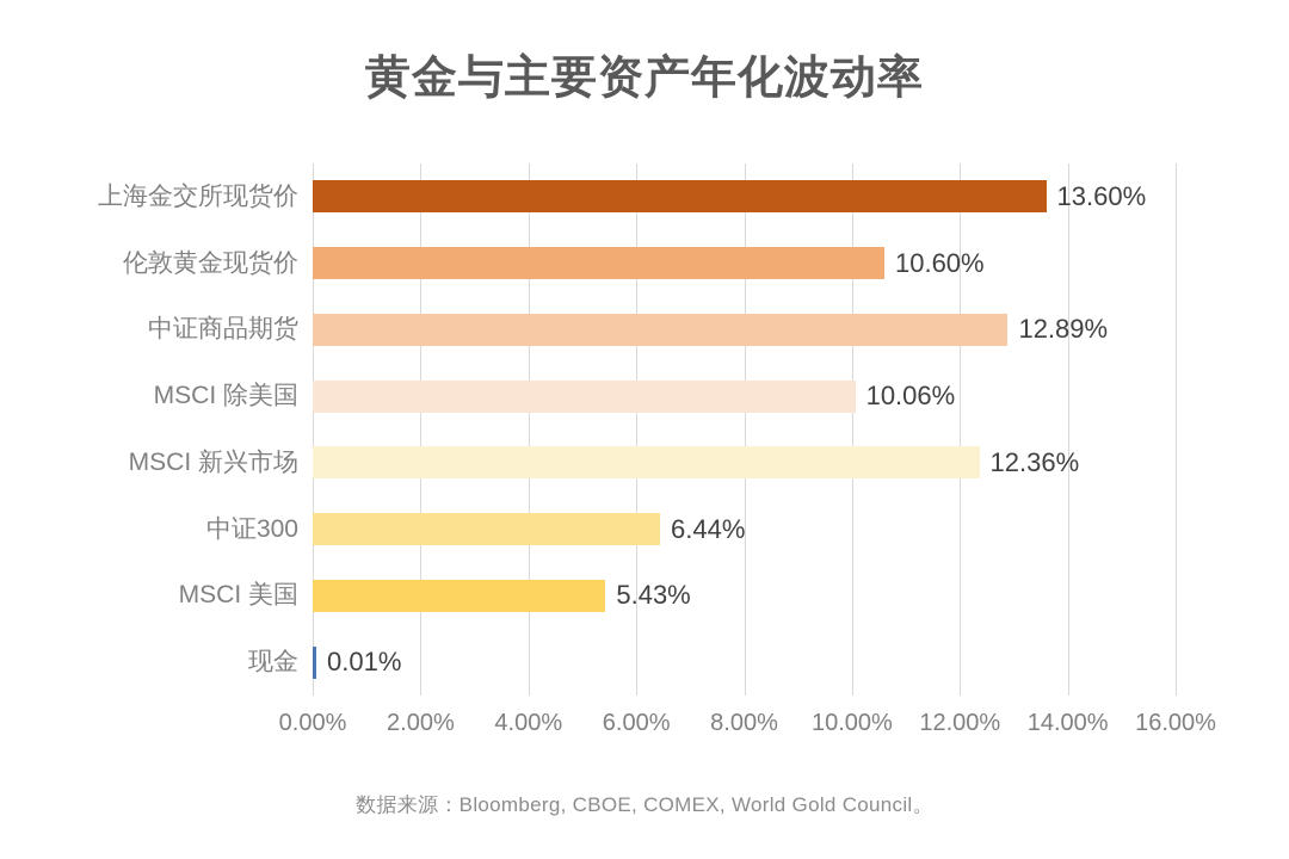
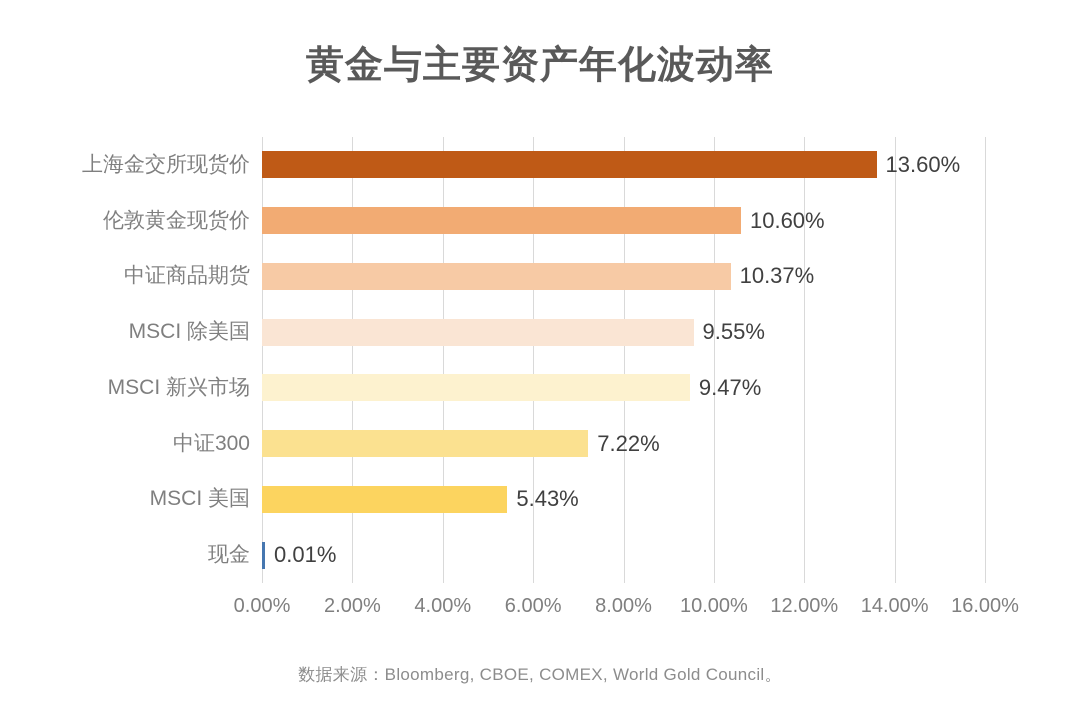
中证商品期货: 12.89% -> 10.37%
MSCI 除美国: 10.06% -> 9.55%
MSCI 新兴市场: 12.36% -> 9.47%
中证300: 6.44% -> 7.22%
